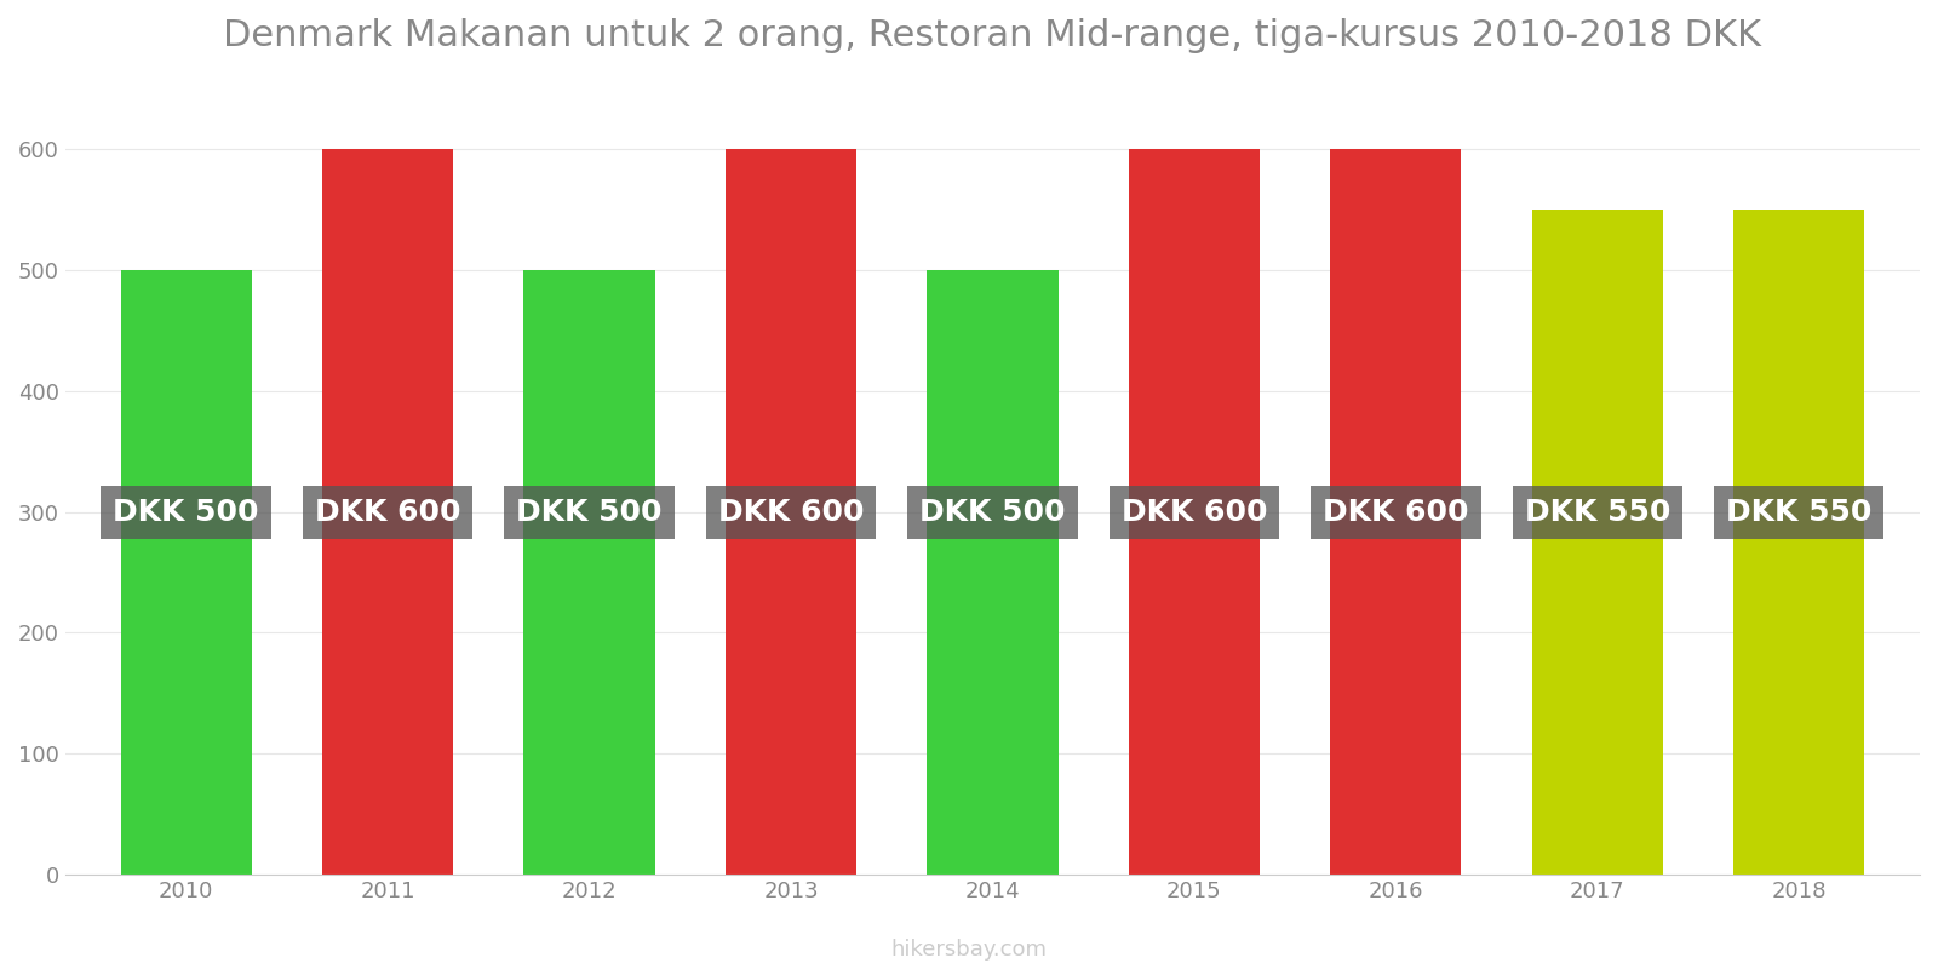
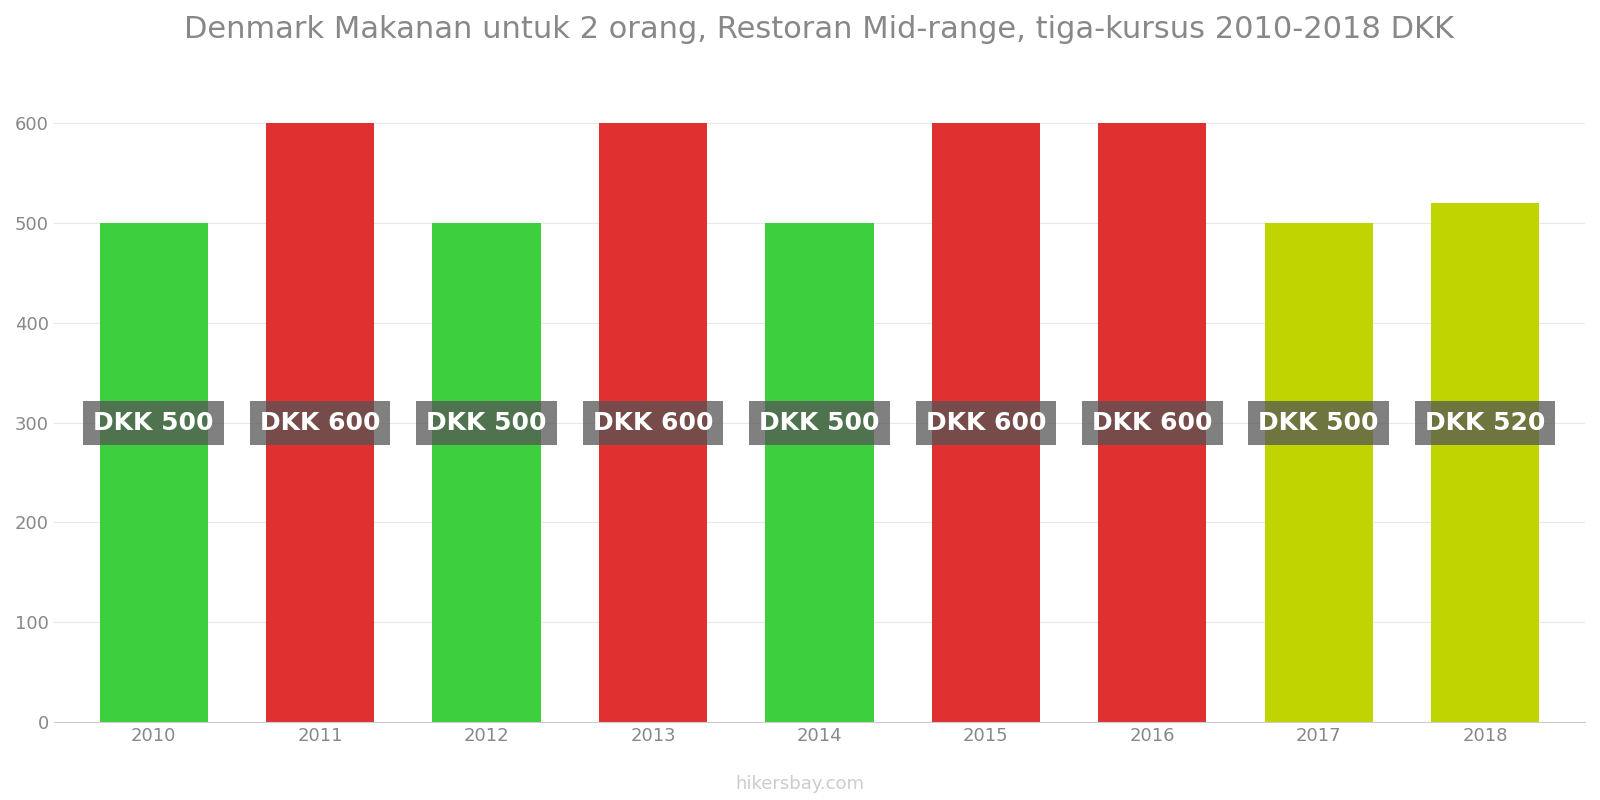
2017: 550 -> 500
2018: 550 -> 520
